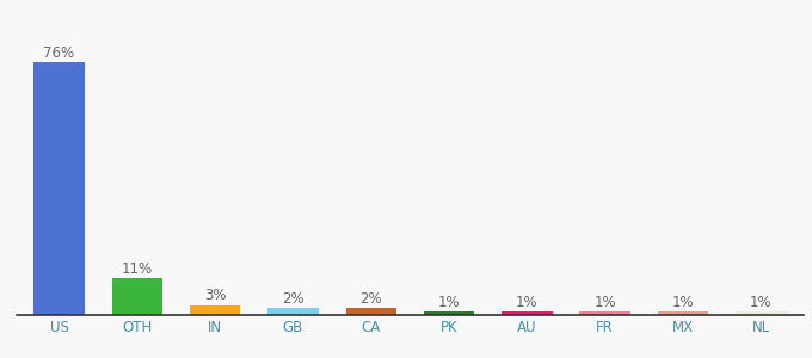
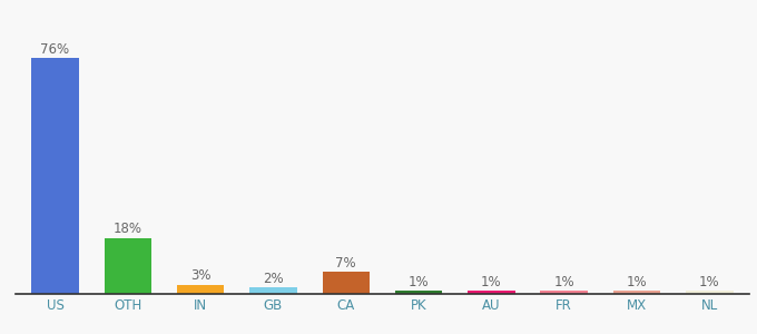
OTH: 11% -> 18%
CA: 2% -> 7%
